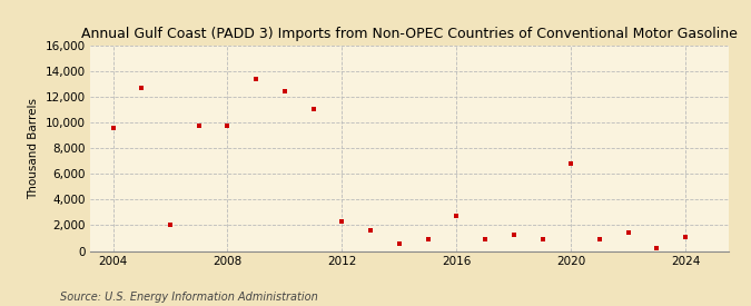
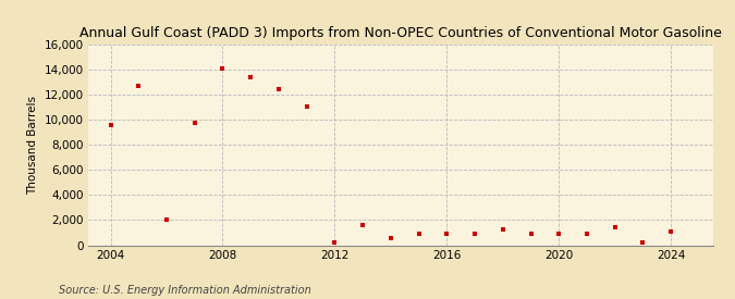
2008: 9,800 -> 14,100
2012: 2,300 -> 200
2016: 2,700 -> 900
2020: 6,800 -> 900
